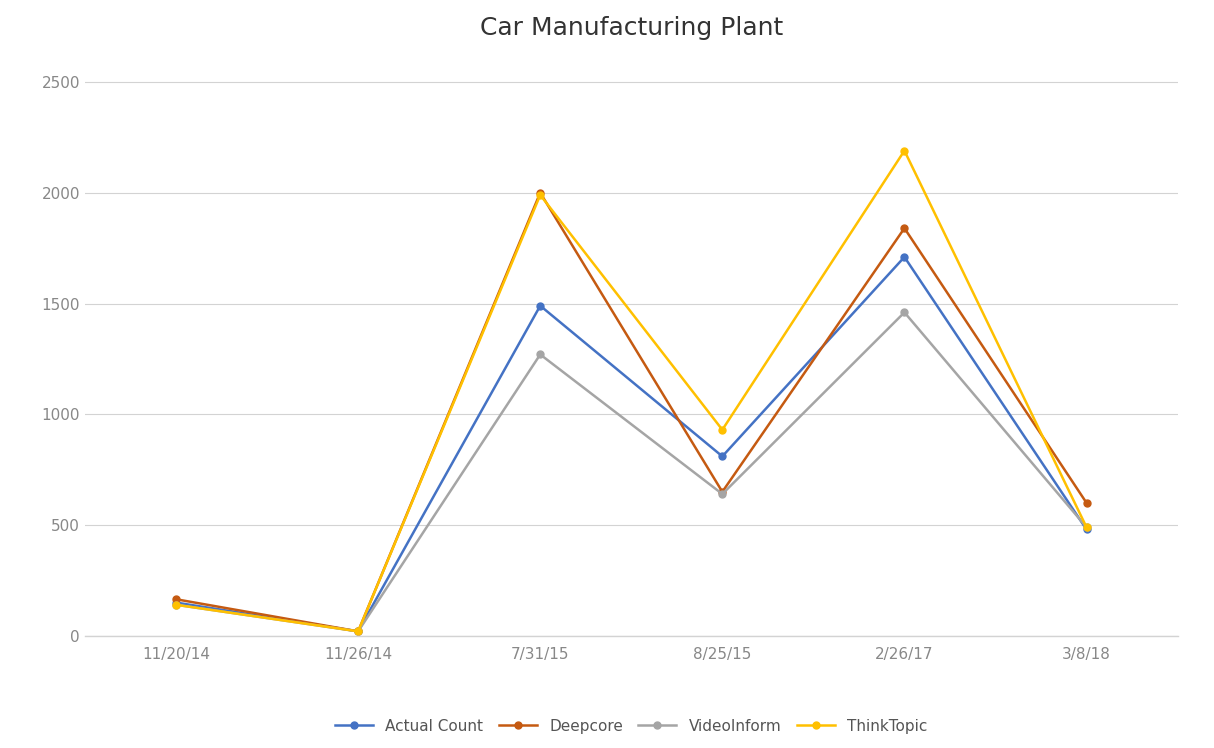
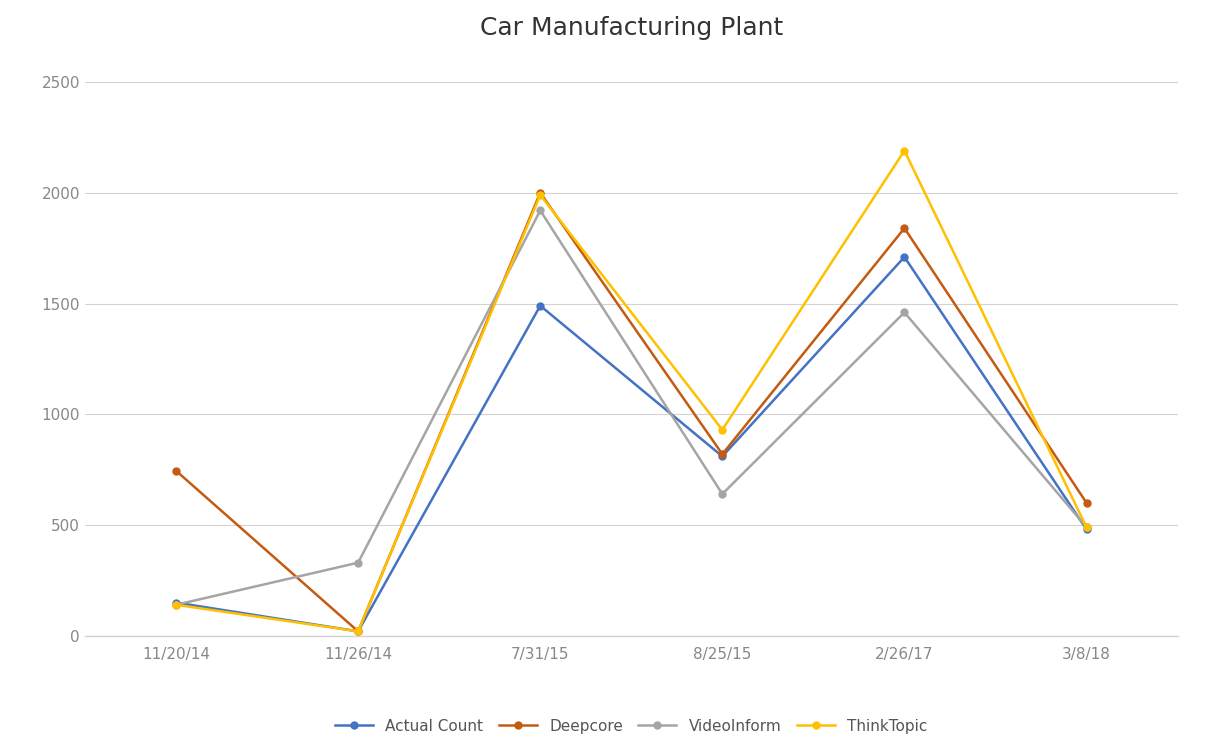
Deepcore/11/20/14: 165 -> 745
VideoInform/11/26/14: 20 -> 330
VideoInform/7/31/15: 1270 -> 1920
Deepcore/8/25/15: 650 -> 820
